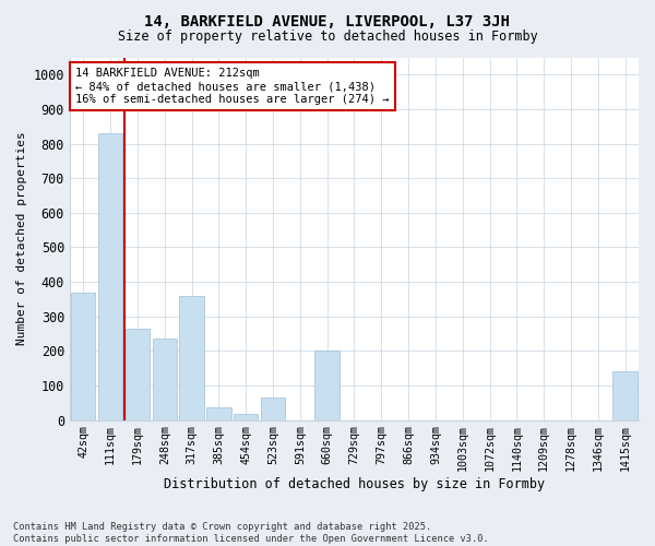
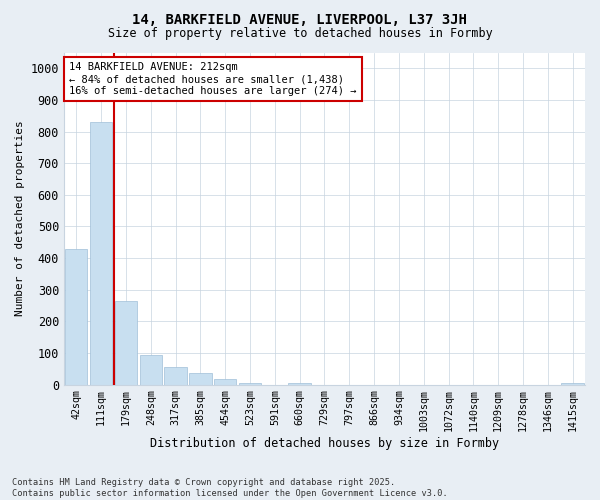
42sqm: 370 -> 430
248sqm: 235 -> 95
317sqm: 360 -> 55
523sqm: 65 -> 5
660sqm: 200 -> 5
1415sqm: 140 -> 5
